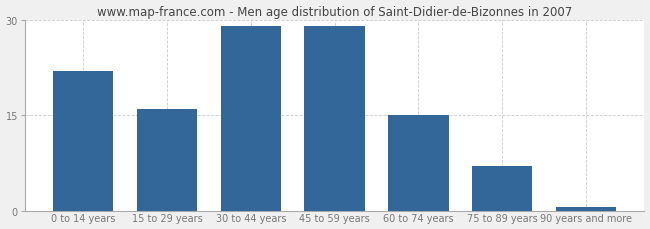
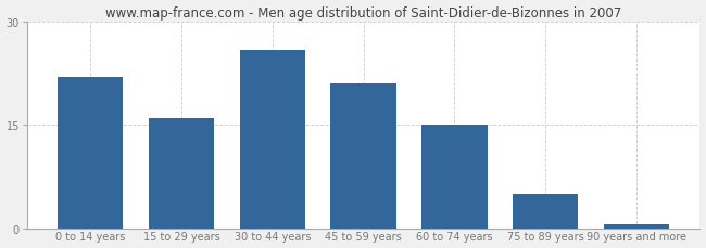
30 to 44 years: 29.0 -> 26.0
45 to 59 years: 29.0 -> 21.0
75 to 89 years: 7.0 -> 5.0
